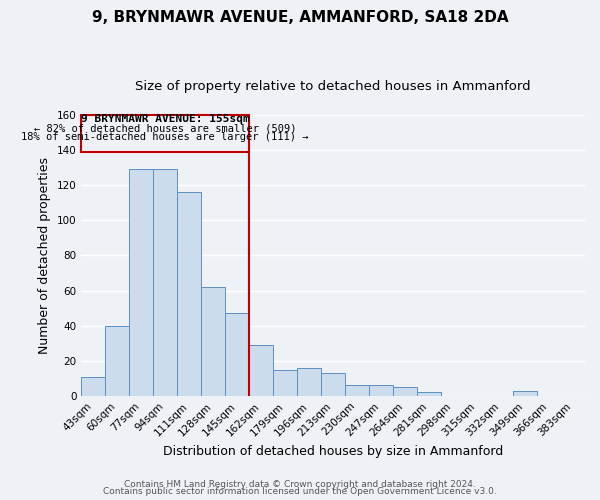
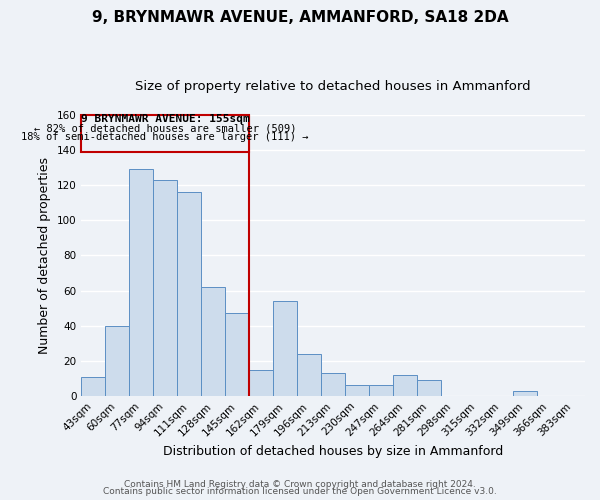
94sqm: 129 -> 123
162sqm: 29 -> 15
179sqm: 15 -> 54
196sqm: 16 -> 24
264sqm: 5 -> 12
281sqm: 2 -> 9
